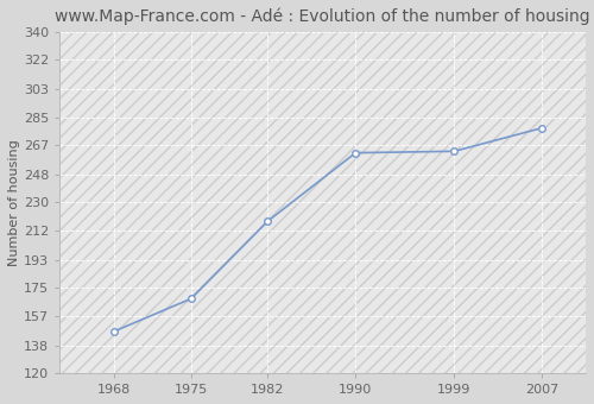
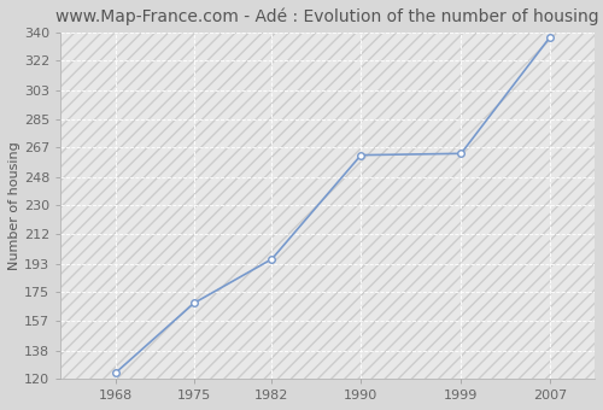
1968: 147 -> 124
1982: 218 -> 196
2007: 278 -> 337
